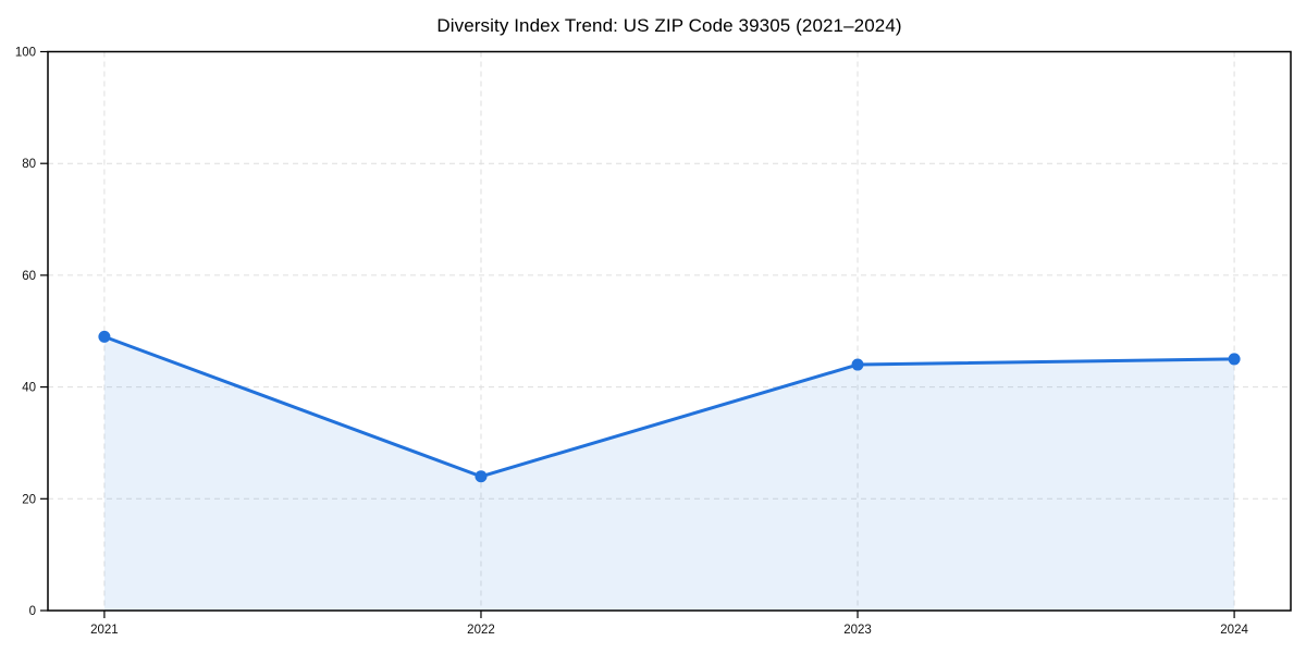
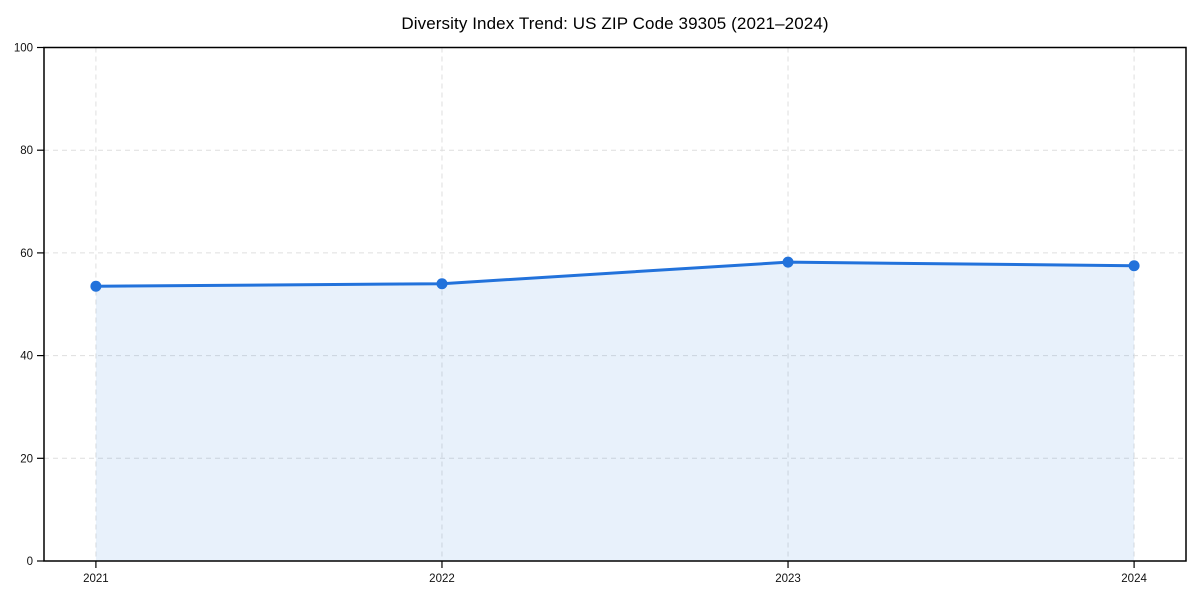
2021: 49 -> 54
2022: 24 -> 54
2023: 44 -> 58
2024: 45 -> 58
